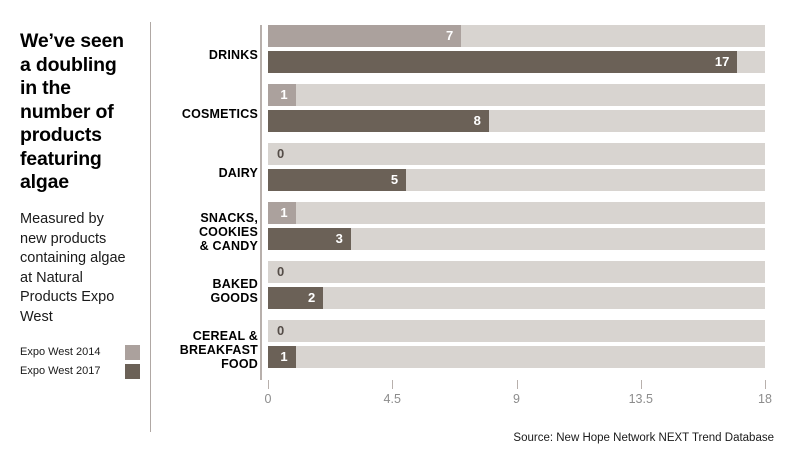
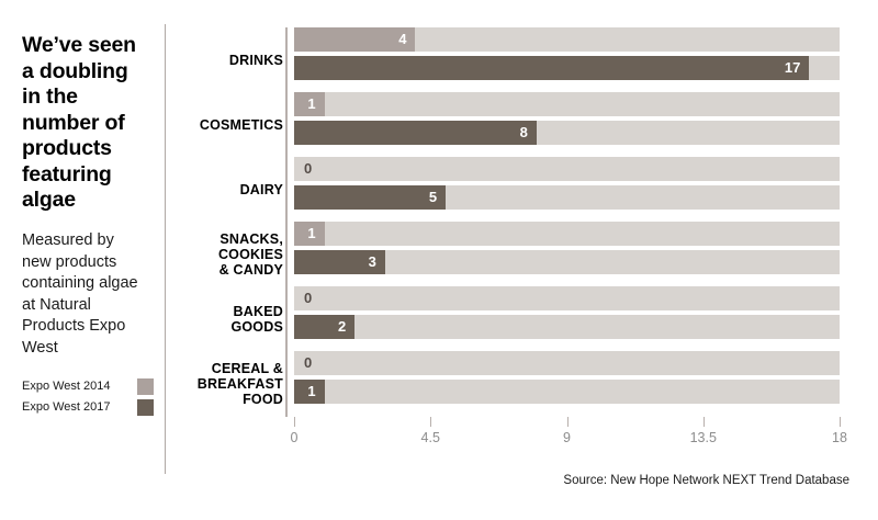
Expo West 2014/DRINKS: 7 -> 4
